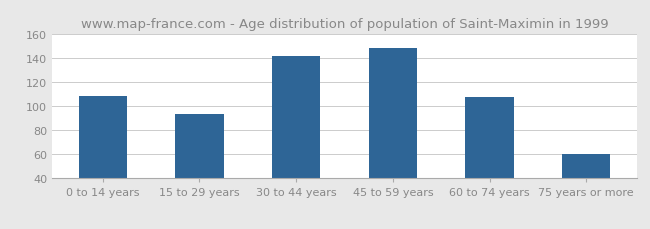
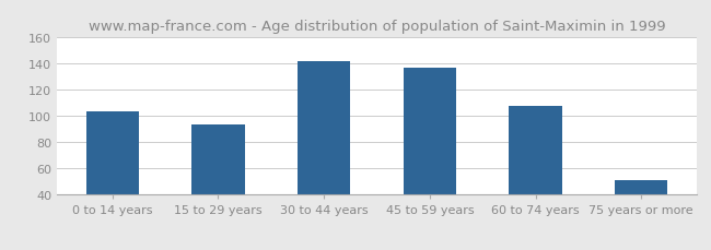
0 to 14 years: 108 -> 103
45 to 59 years: 148 -> 136
75 years or more: 60 -> 51
